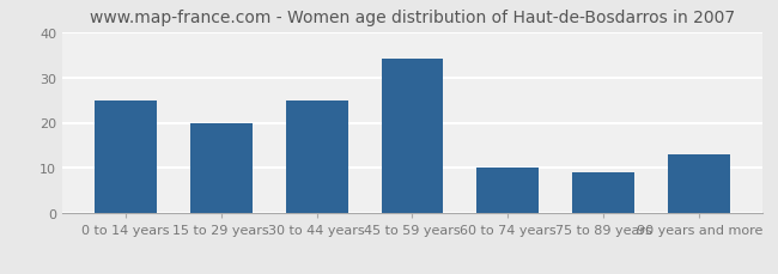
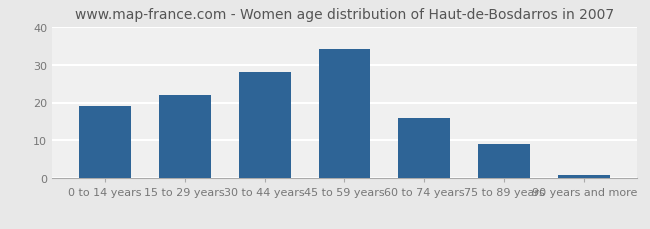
0 to 14 years: 25 -> 19
15 to 29 years: 20 -> 22
30 to 44 years: 25 -> 28
60 to 74 years: 10 -> 16
90 years and more: 13 -> 1
